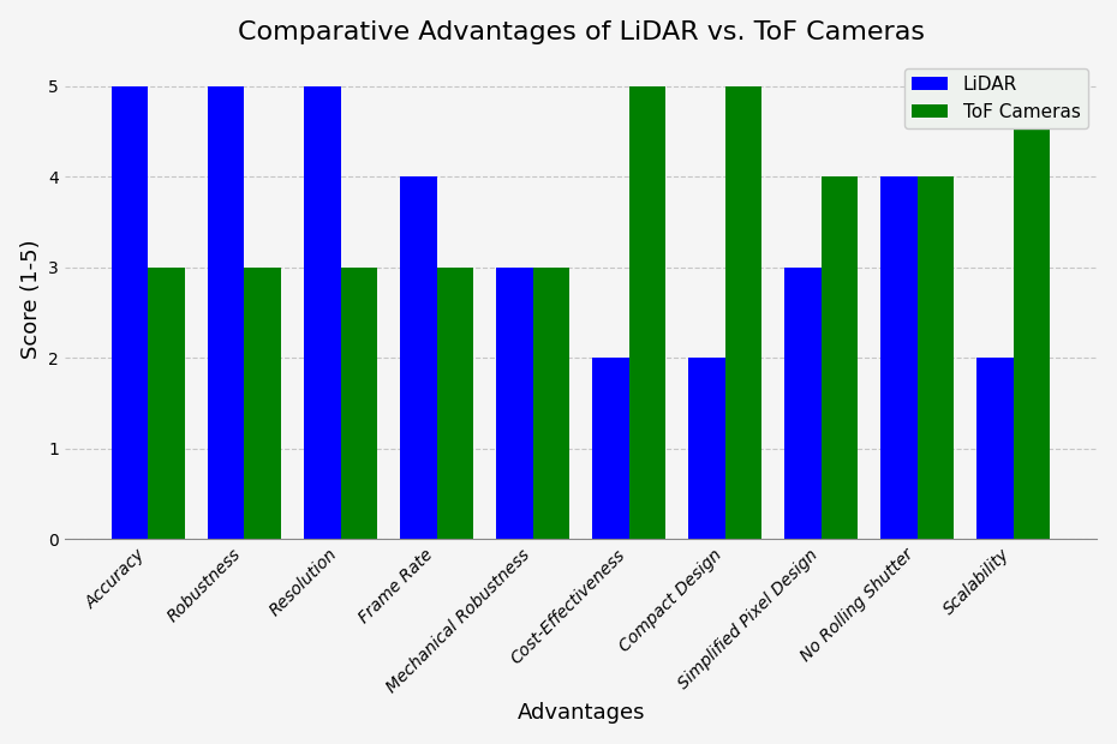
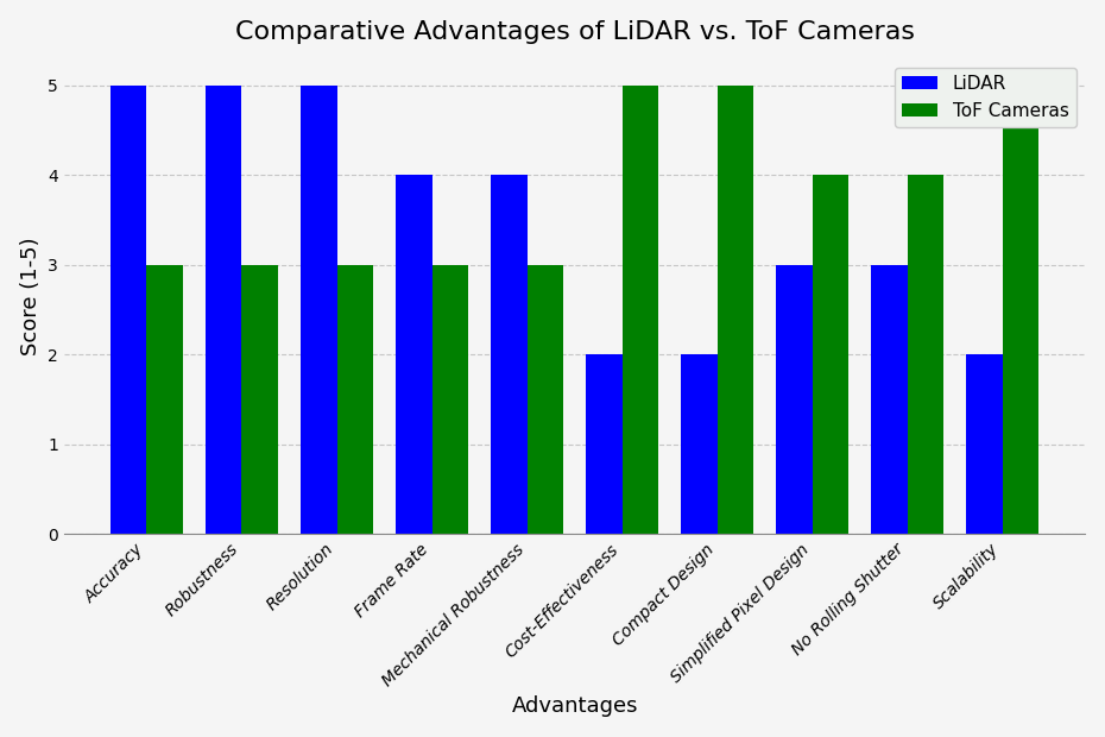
LiDAR/Mechanical Robustness: 3 -> 4
LiDAR/No Rolling Shutter: 4 -> 3
